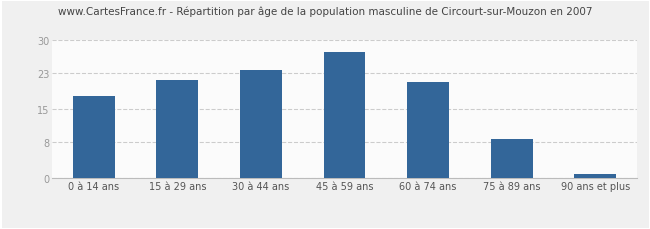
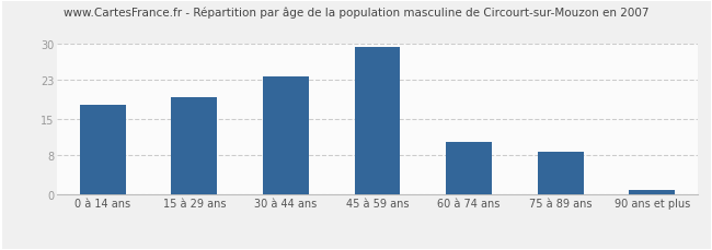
15 à 29 ans: 21.5 -> 19.5
45 à 59 ans: 27.5 -> 29.5
60 à 74 ans: 21.0 -> 10.5
